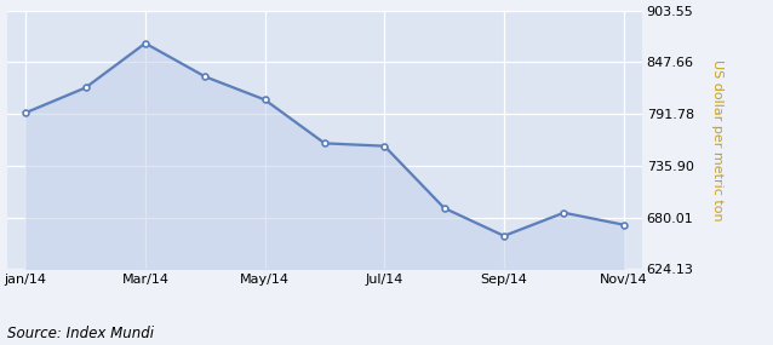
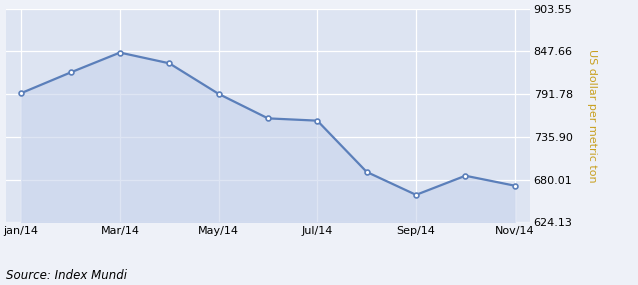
Mar/14: 868 -> 846
May/14: 807 -> 792
